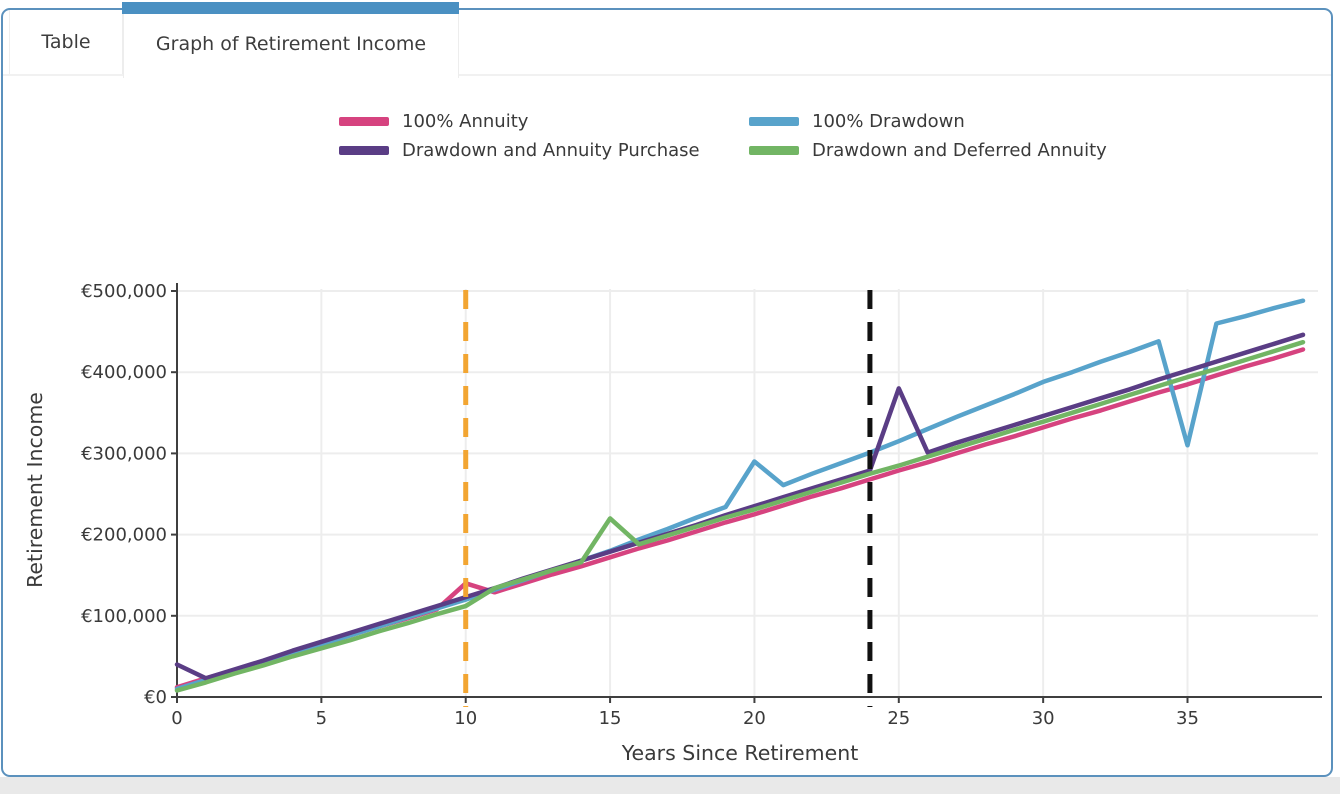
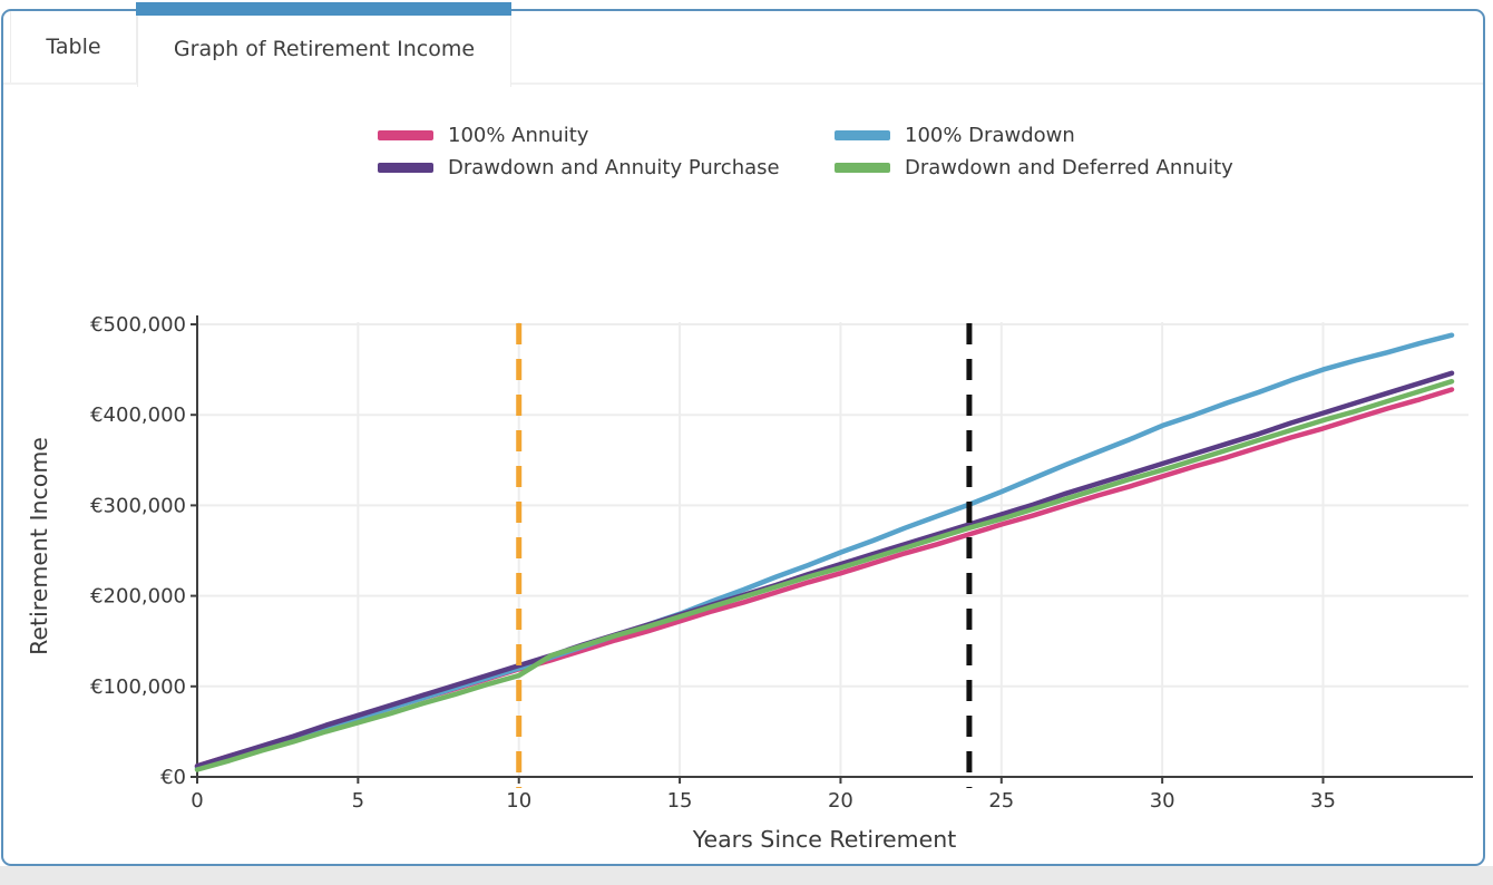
Drawdown and Annuity Purchase/0: €40000 -> €10000
100% Annuity/10: €140000 -> €120000
Drawdown and Deferred Annuity/15: €220000 -> €180000
100% Drawdown/20: €290000 -> €250000
Drawdown and Annuity Purchase/25: €380000 -> €290000
100% Drawdown/35: €310000 -> €450000
